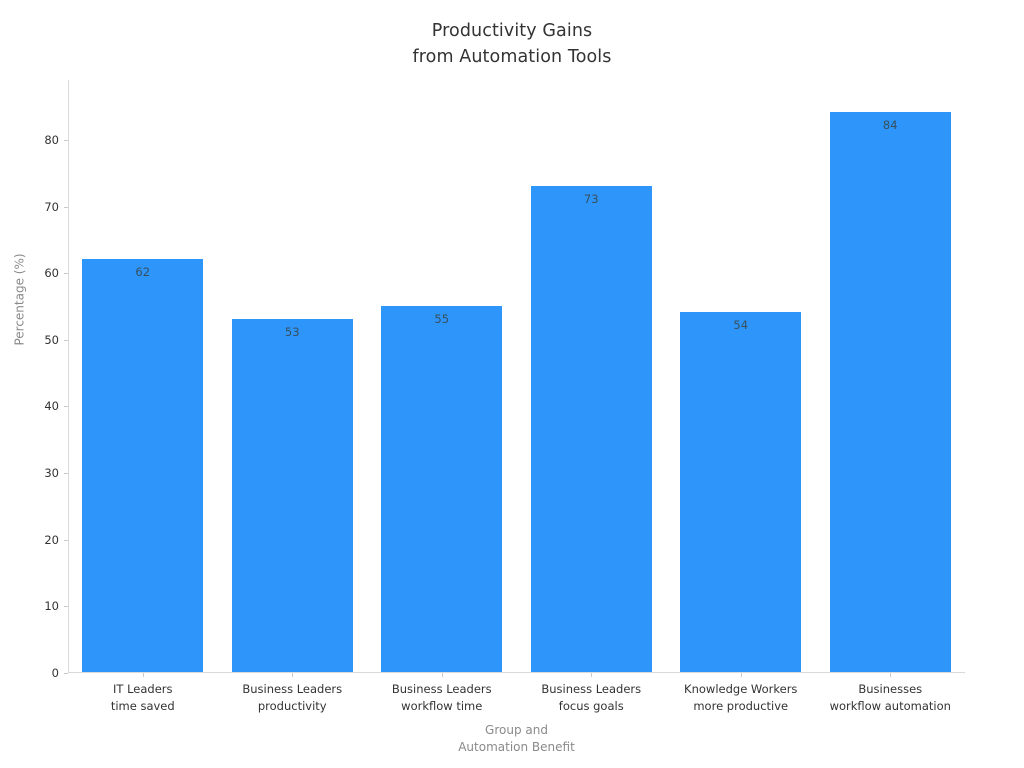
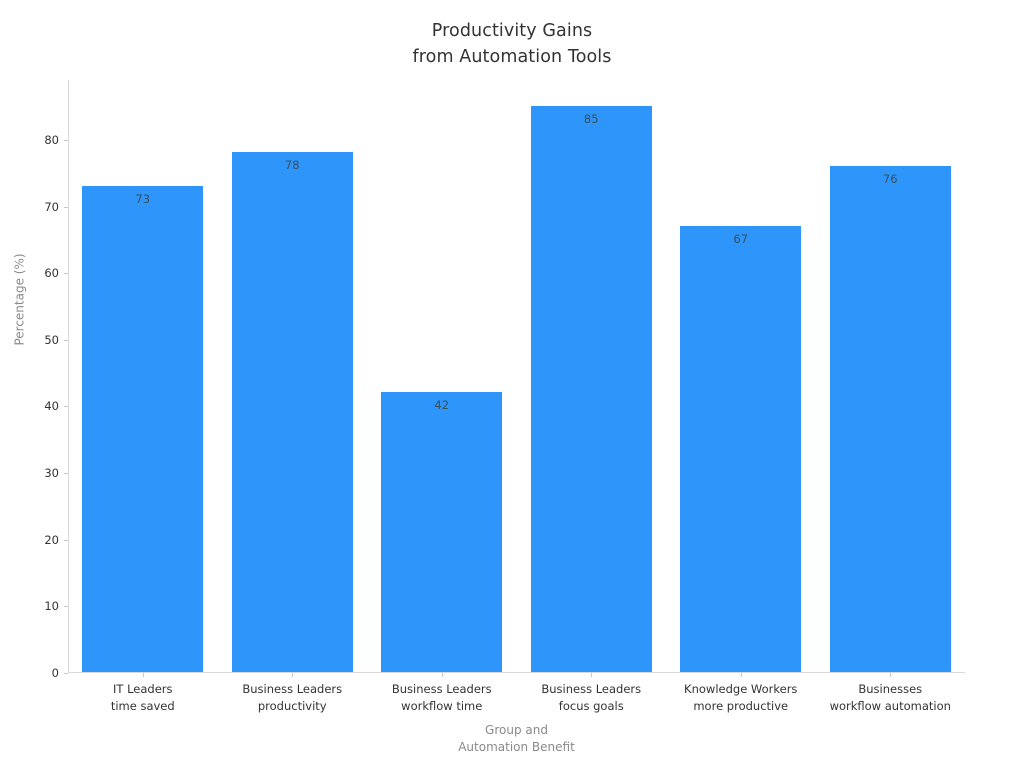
IT Leaders time saved: 62 -> 73
Business Leaders productivity: 53 -> 78
Business Leaders workflow time: 55 -> 42
Business Leaders focus goals: 73 -> 85
Knowledge Workers more productive: 54 -> 67
Businesses workflow automation: 84 -> 76
